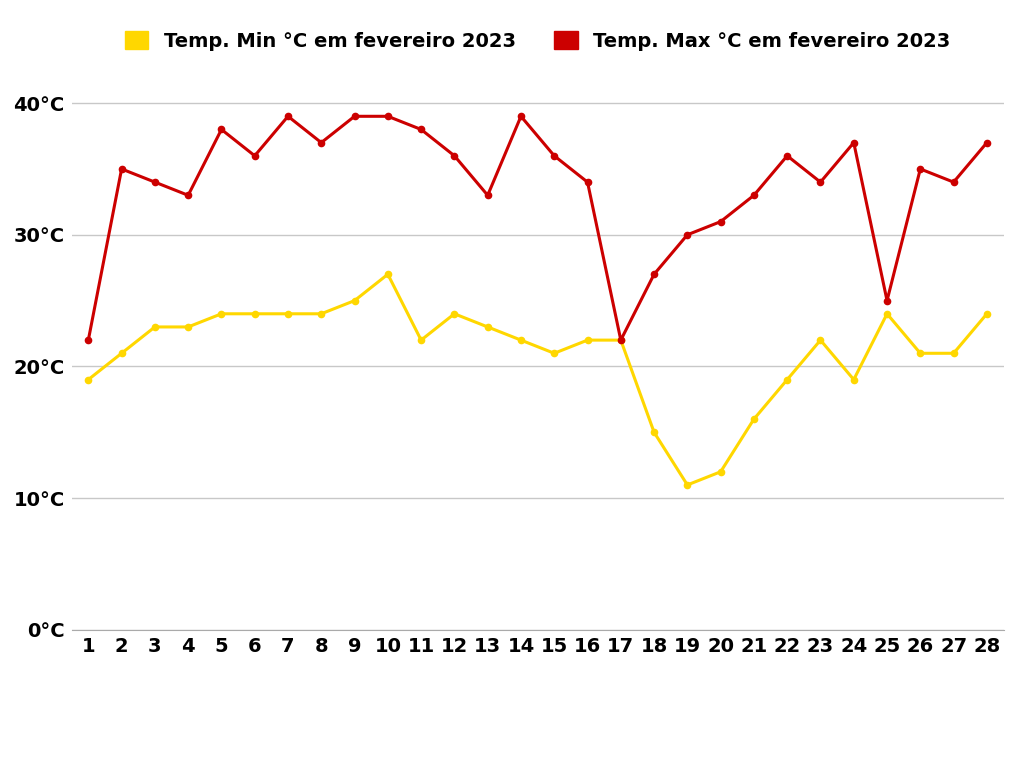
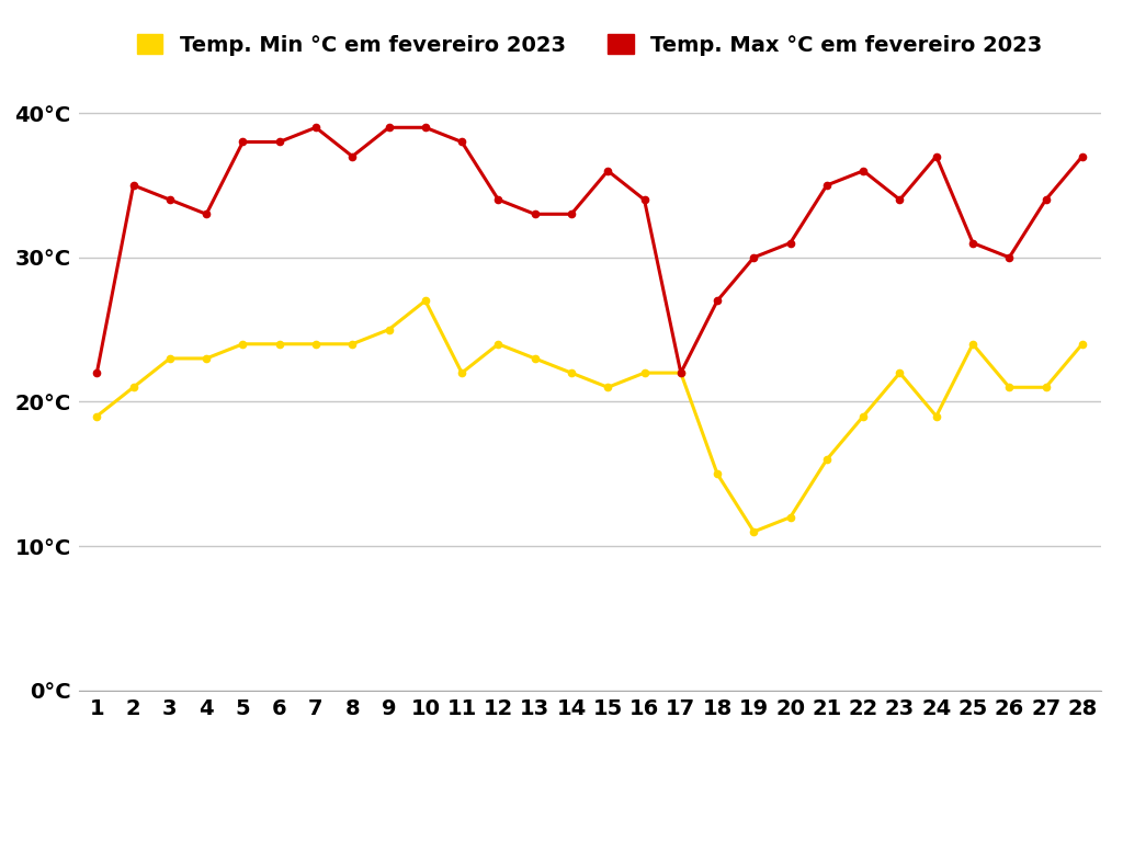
Temp. Max °C em fevereiro 2023/6: 36°C -> 38°C
Temp. Max °C em fevereiro 2023/12: 36°C -> 34°C
Temp. Max °C em fevereiro 2023/14: 39°C -> 33°C
Temp. Max °C em fevereiro 2023/21: 33°C -> 35°C
Temp. Max °C em fevereiro 2023/25: 25°C -> 31°C
Temp. Max °C em fevereiro 2023/26: 35°C -> 30°C
